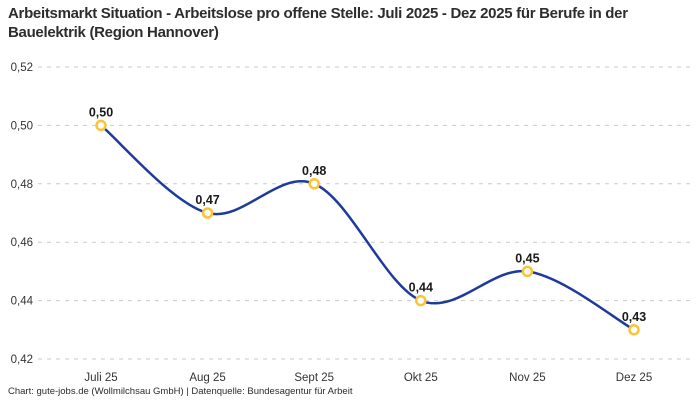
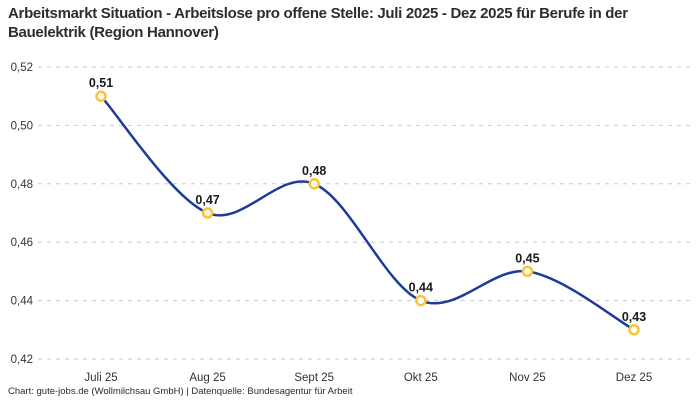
Juli 25: 0,50 -> 0,51
